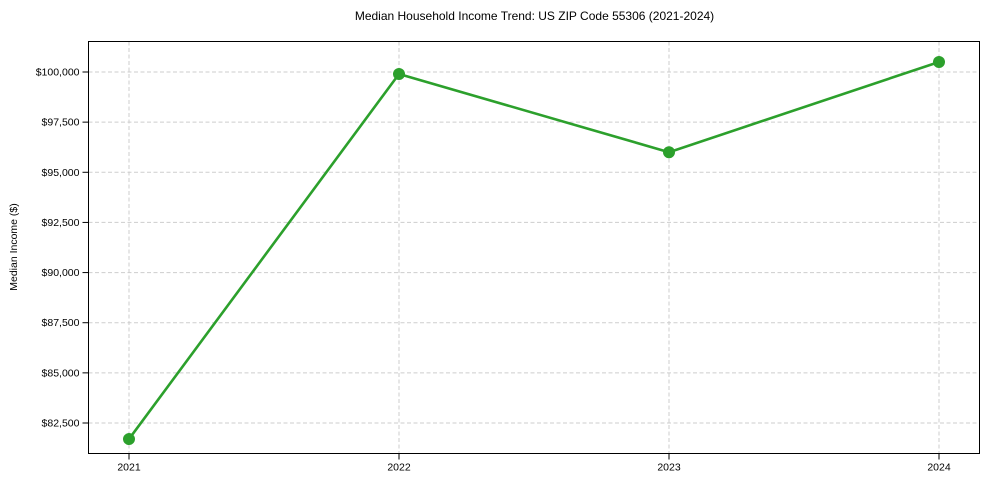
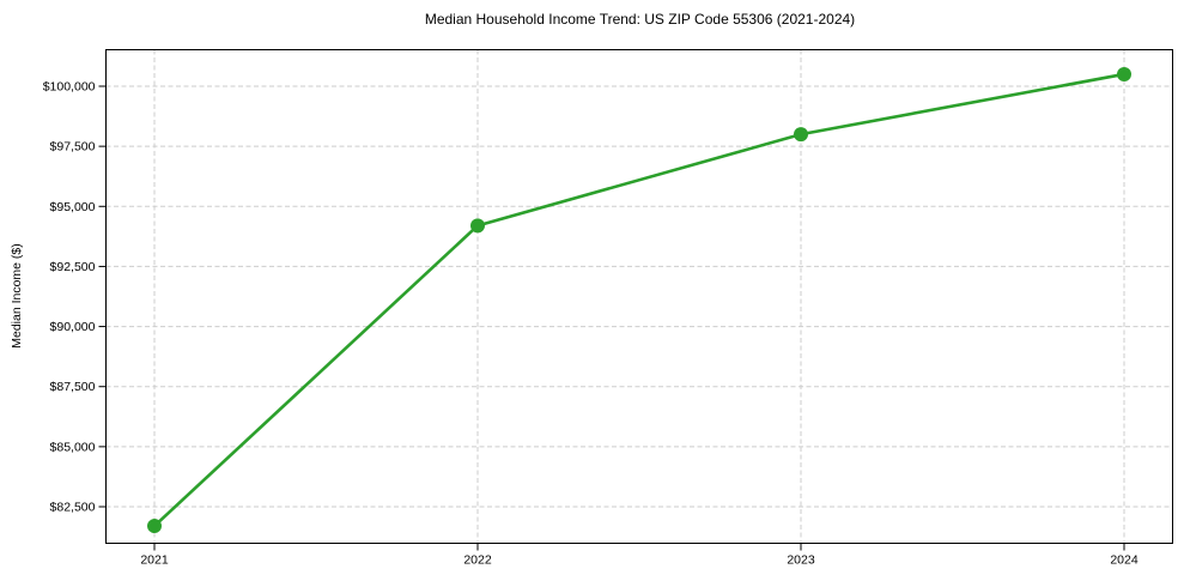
2022: $99900 -> $94200
2023: $96000 -> $98000
